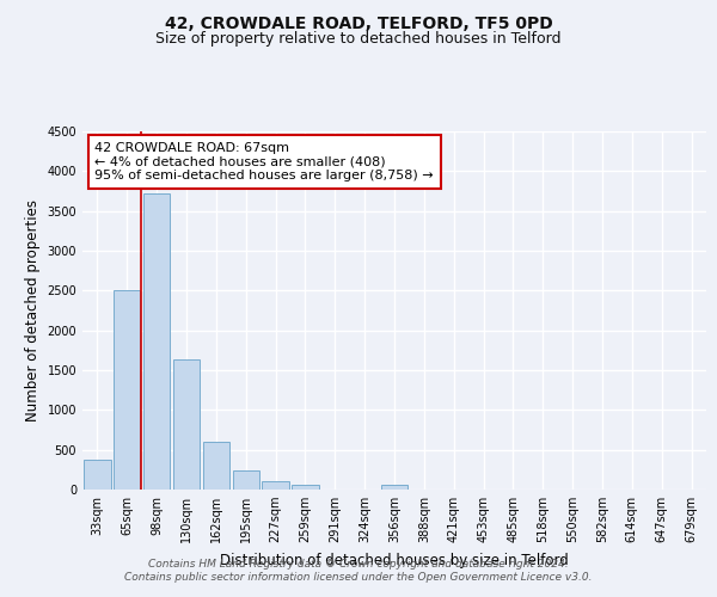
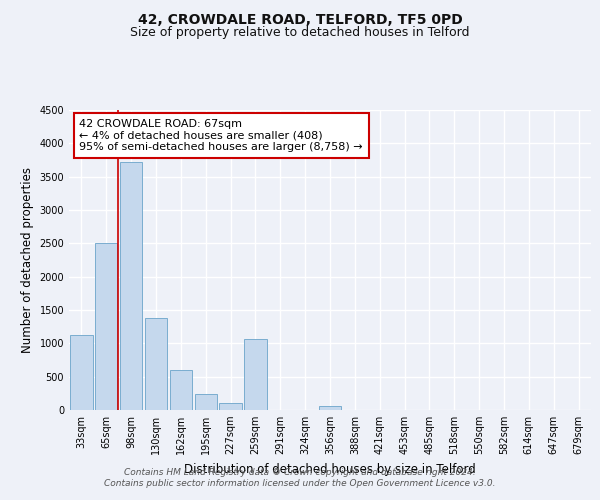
33sqm: 370 -> 1120
130sqm: 1630 -> 1380
259sqm: 60 -> 1060
